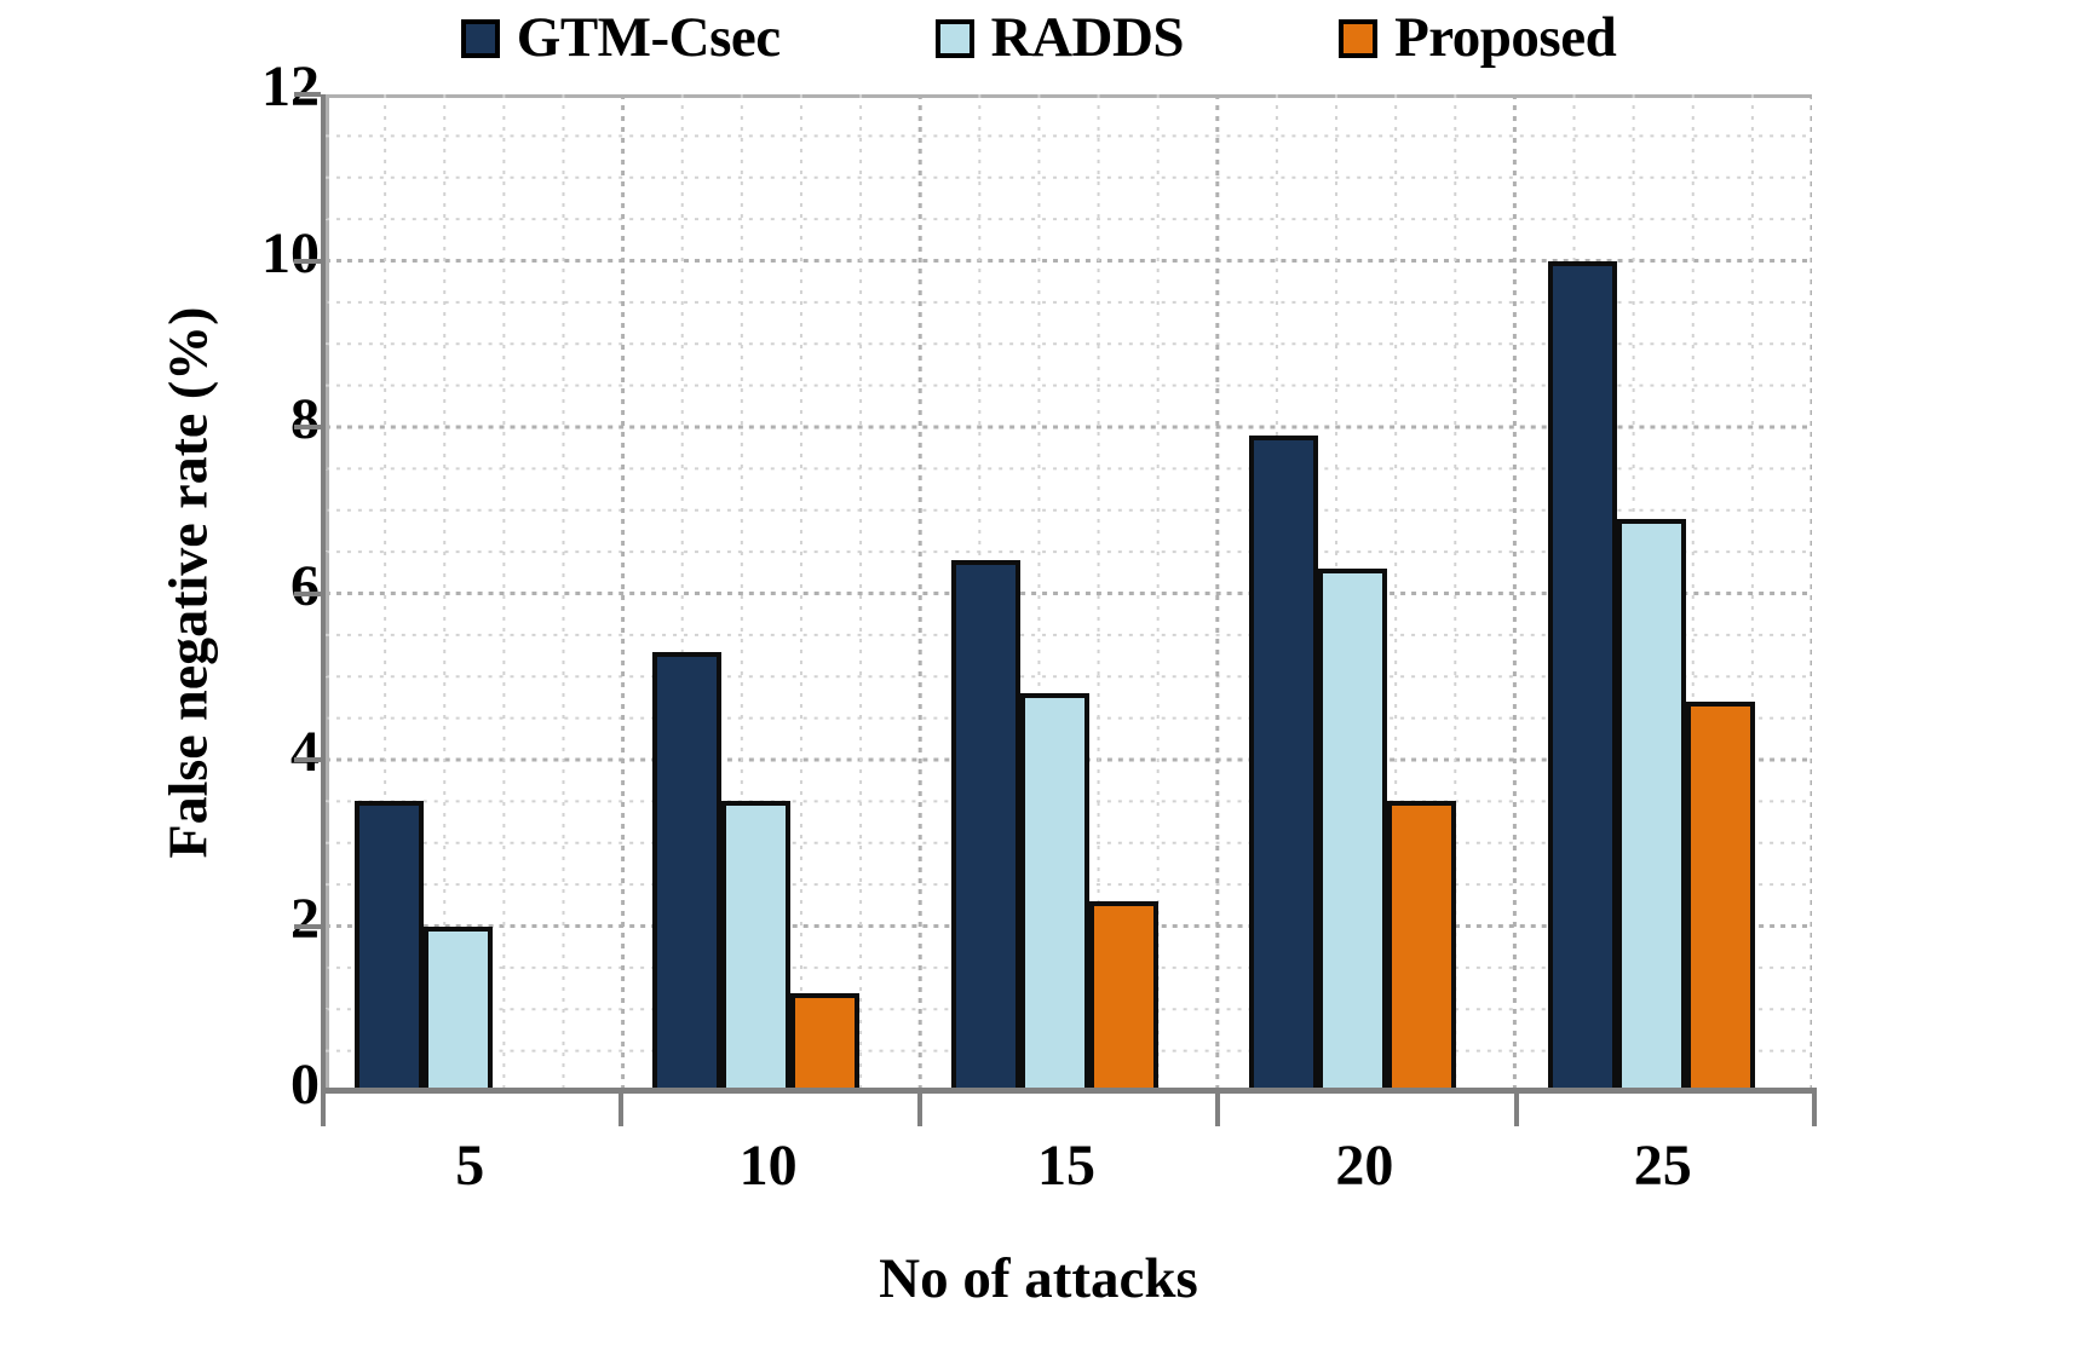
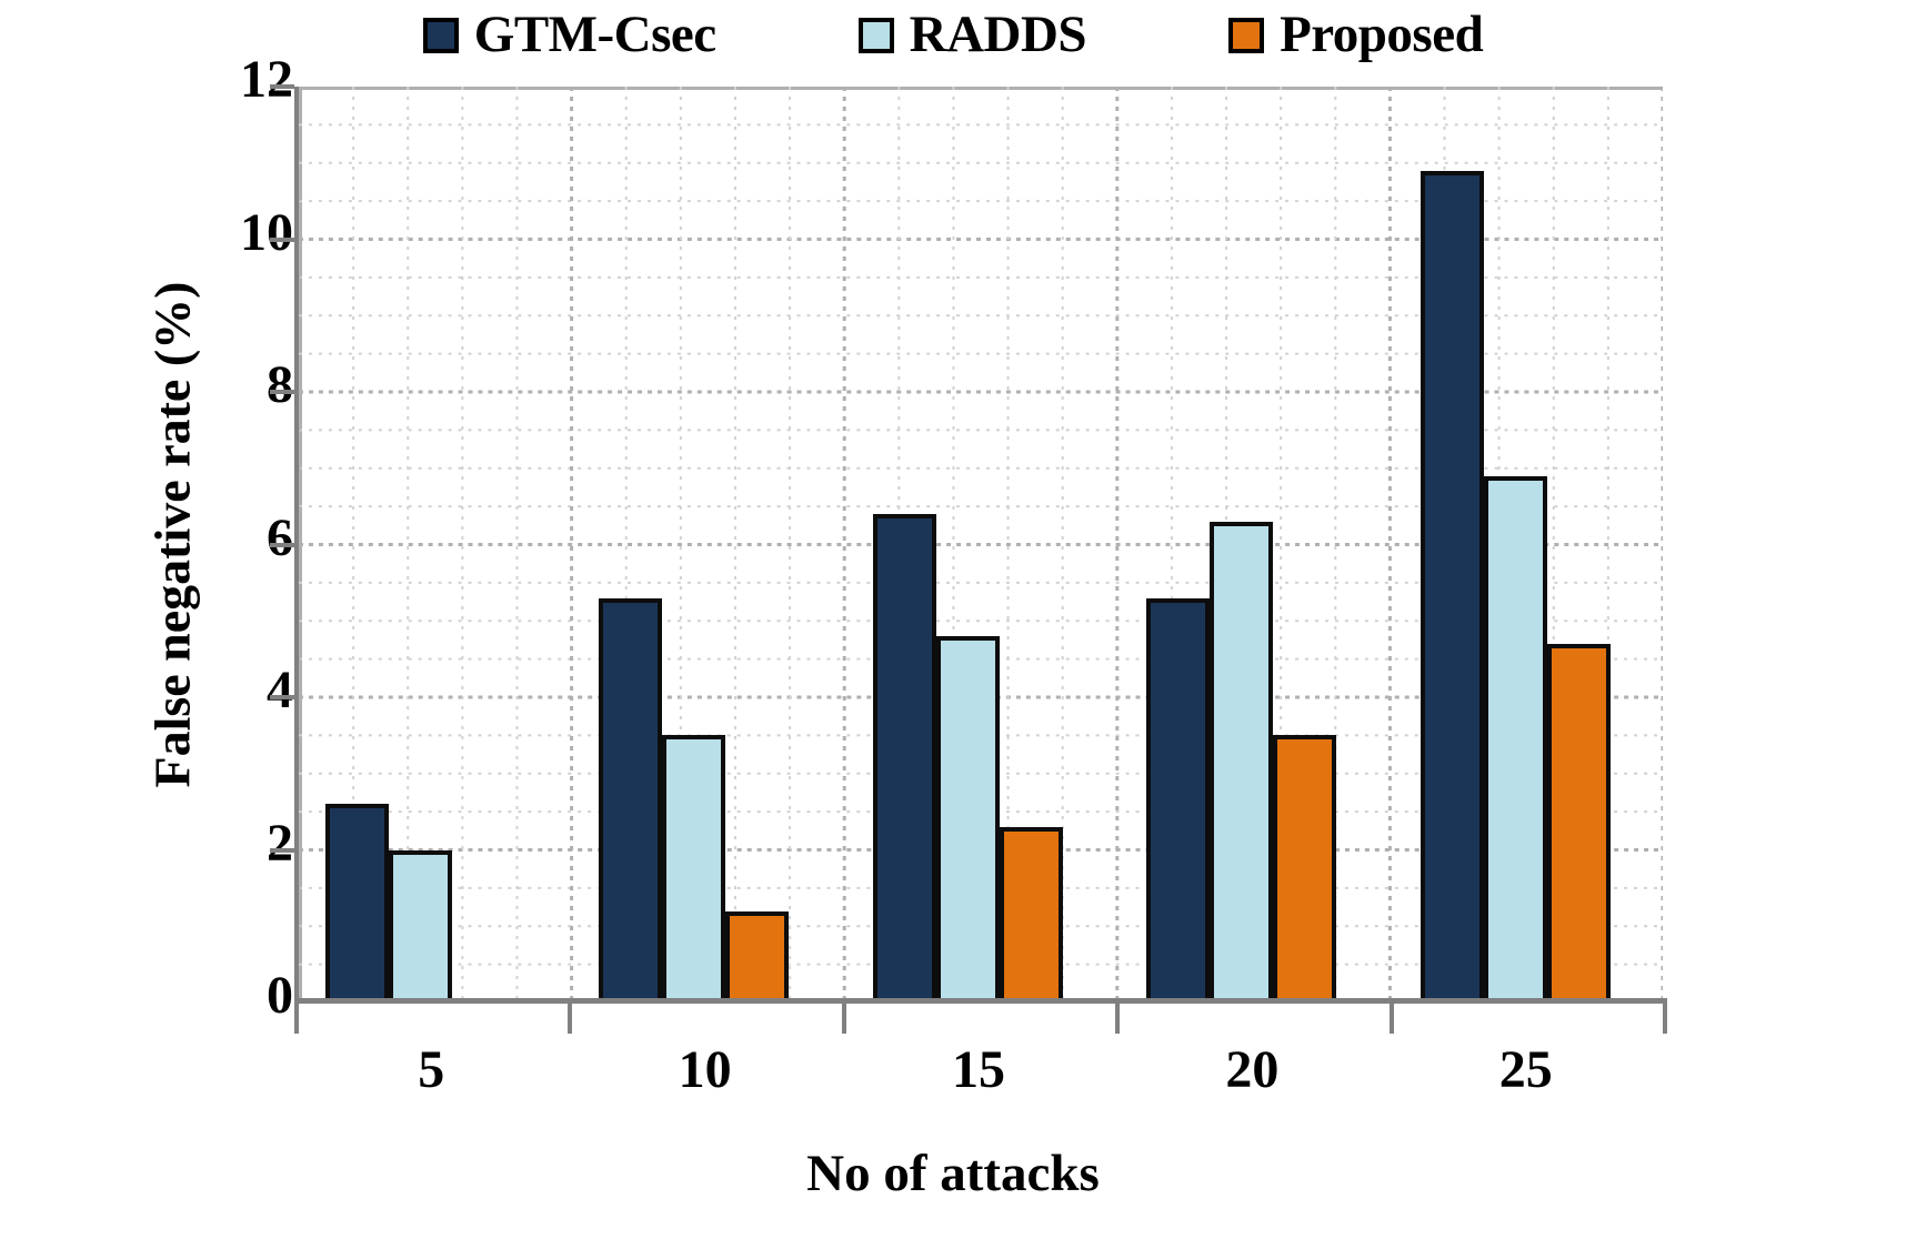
GTM-Csec/5: 3.5 -> 2.6
GTM-Csec/20: 7.9 -> 5.3
GTM-Csec/25: 10.0 -> 10.9
